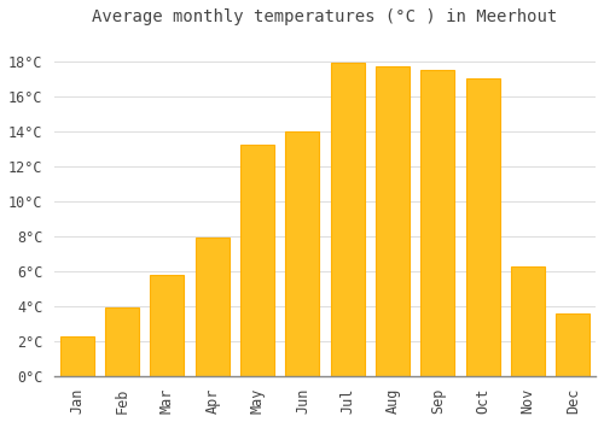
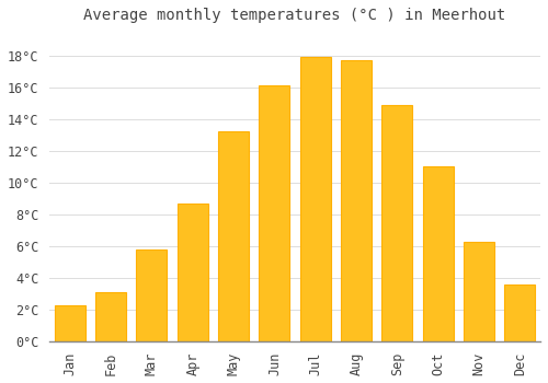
Feb: 3.9°C -> 3.1°C
Apr: 7.9°C -> 8.7°C
Jun: 14.0°C -> 16.1°C
Sep: 17.5°C -> 14.9°C
Oct: 17.0°C -> 11.0°C
